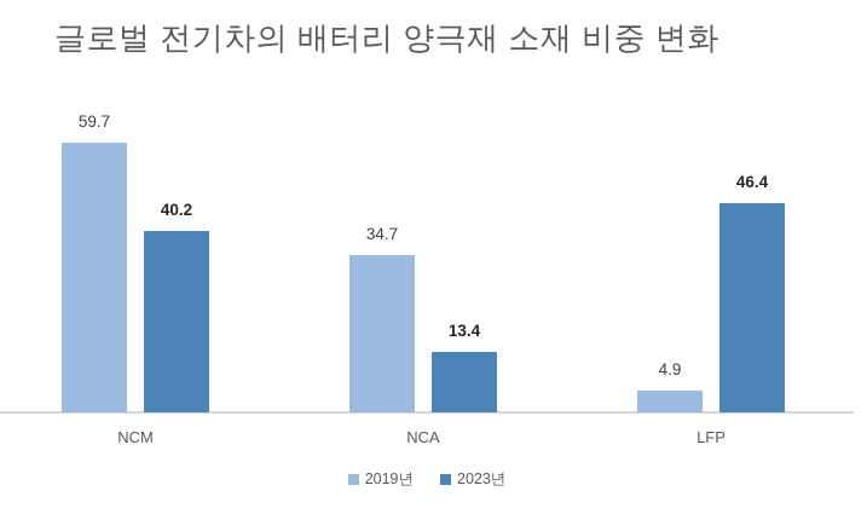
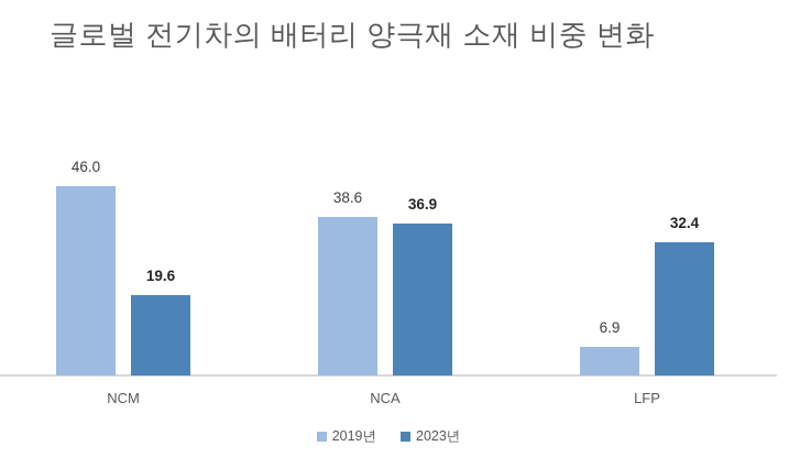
2019년/NCM: 59.7 -> 46.0
2023년/NCM: 40.2 -> 19.6
2019년/NCA: 34.7 -> 38.6
2023년/NCA: 13.4 -> 36.9
2019년/LFP: 4.9 -> 6.9
2023년/LFP: 46.4 -> 32.4
